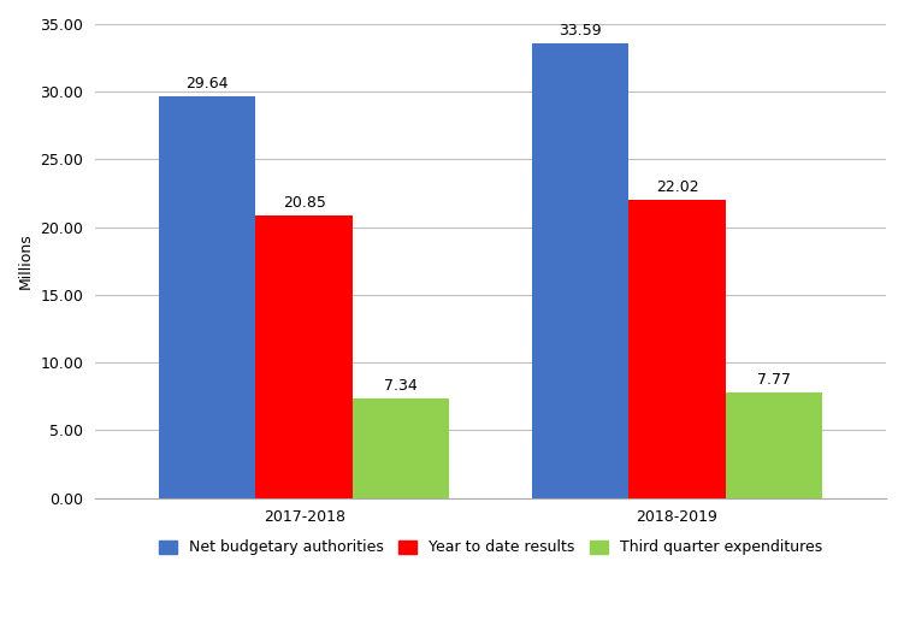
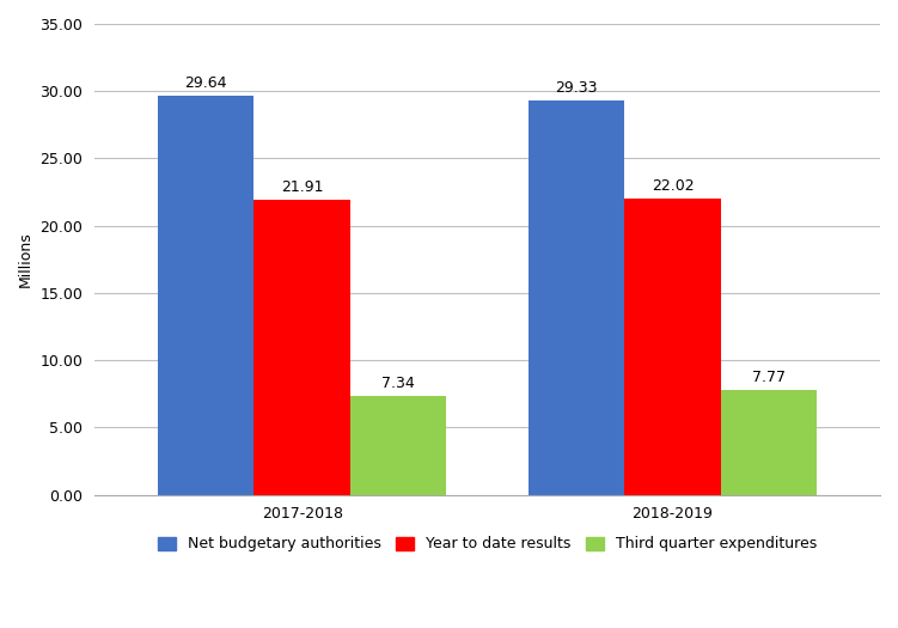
Year to date results/2017-2018: 20.85 -> 21.91
Net budgetary authorities/2018-2019: 33.59 -> 29.33
